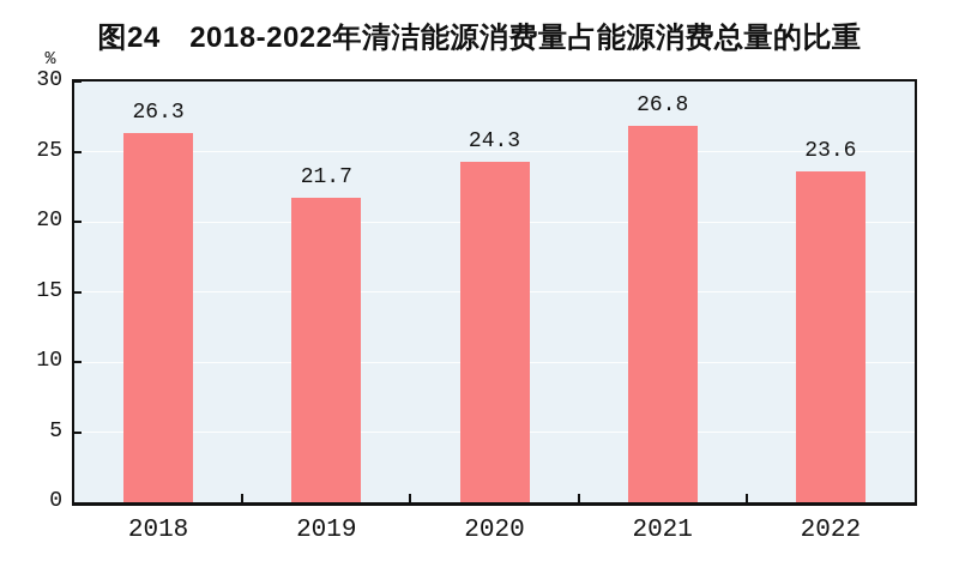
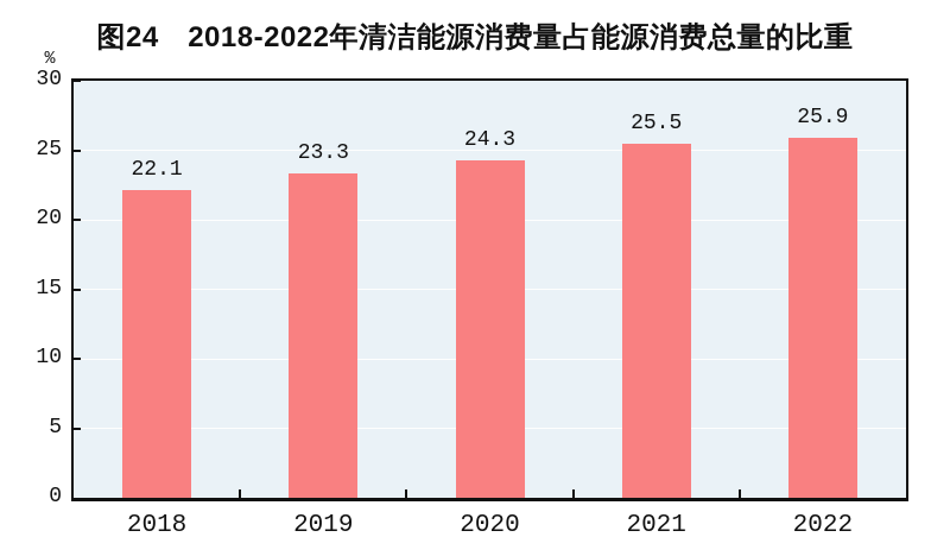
2018: 26.3 -> 22.1
2019: 21.7 -> 23.3
2021: 26.8 -> 25.5
2022: 23.6 -> 25.9
